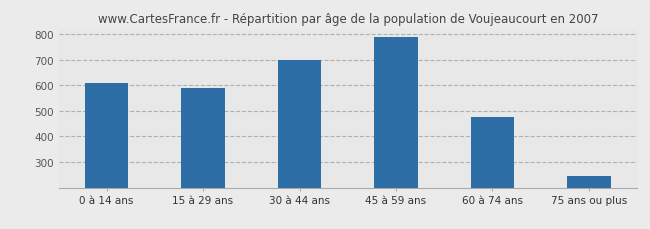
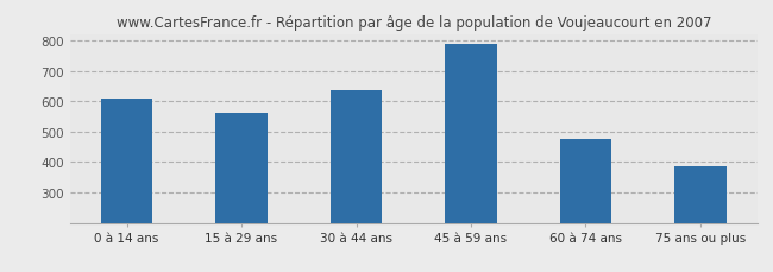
15 à 29 ans: 590 -> 560
30 à 44 ans: 700 -> 635
75 ans ou plus: 245 -> 385
